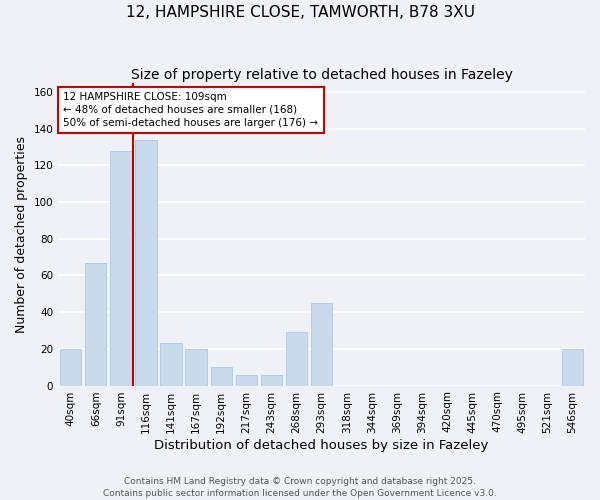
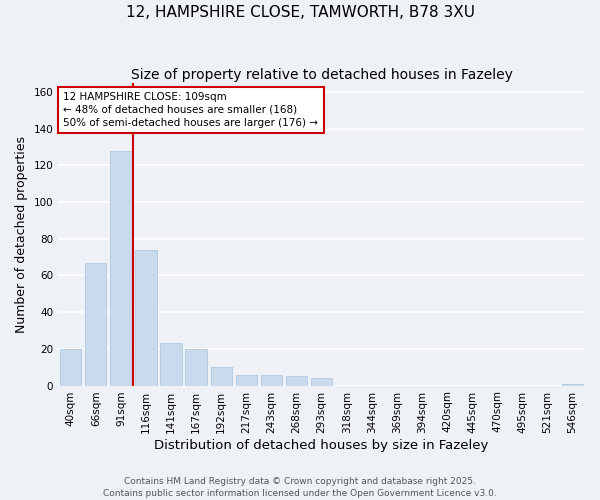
116sqm: 134 -> 74
268sqm: 29 -> 5
293sqm: 45 -> 4
546sqm: 20 -> 1
